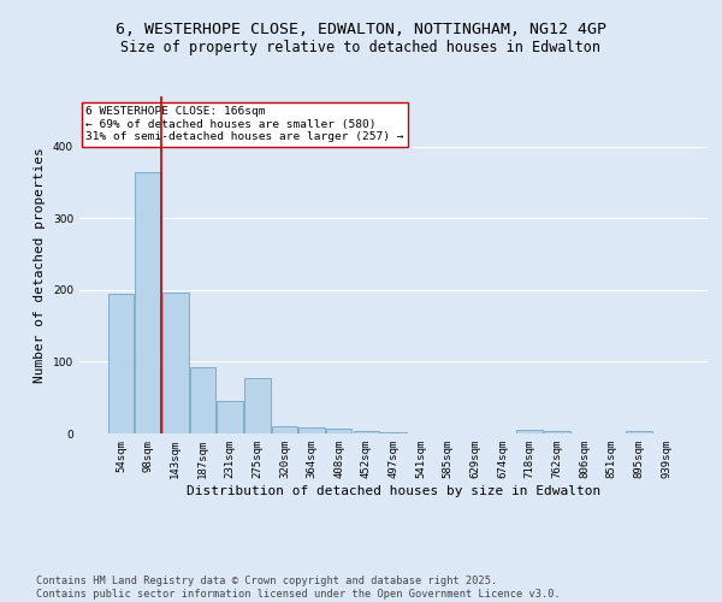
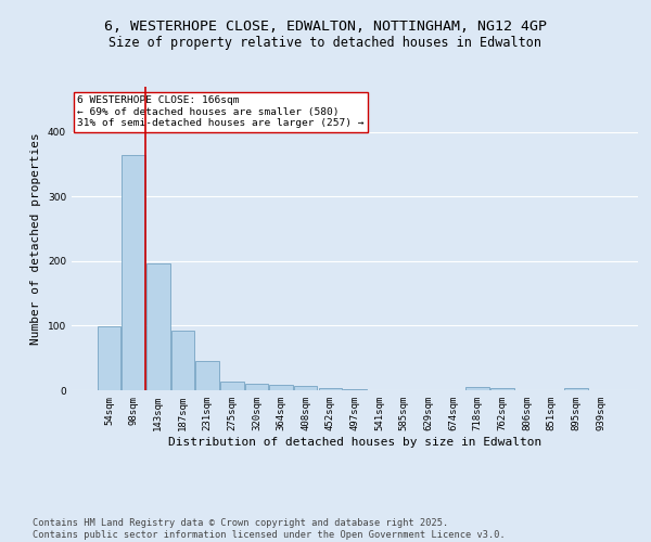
54sqm: 194 -> 99
275sqm: 78 -> 14
